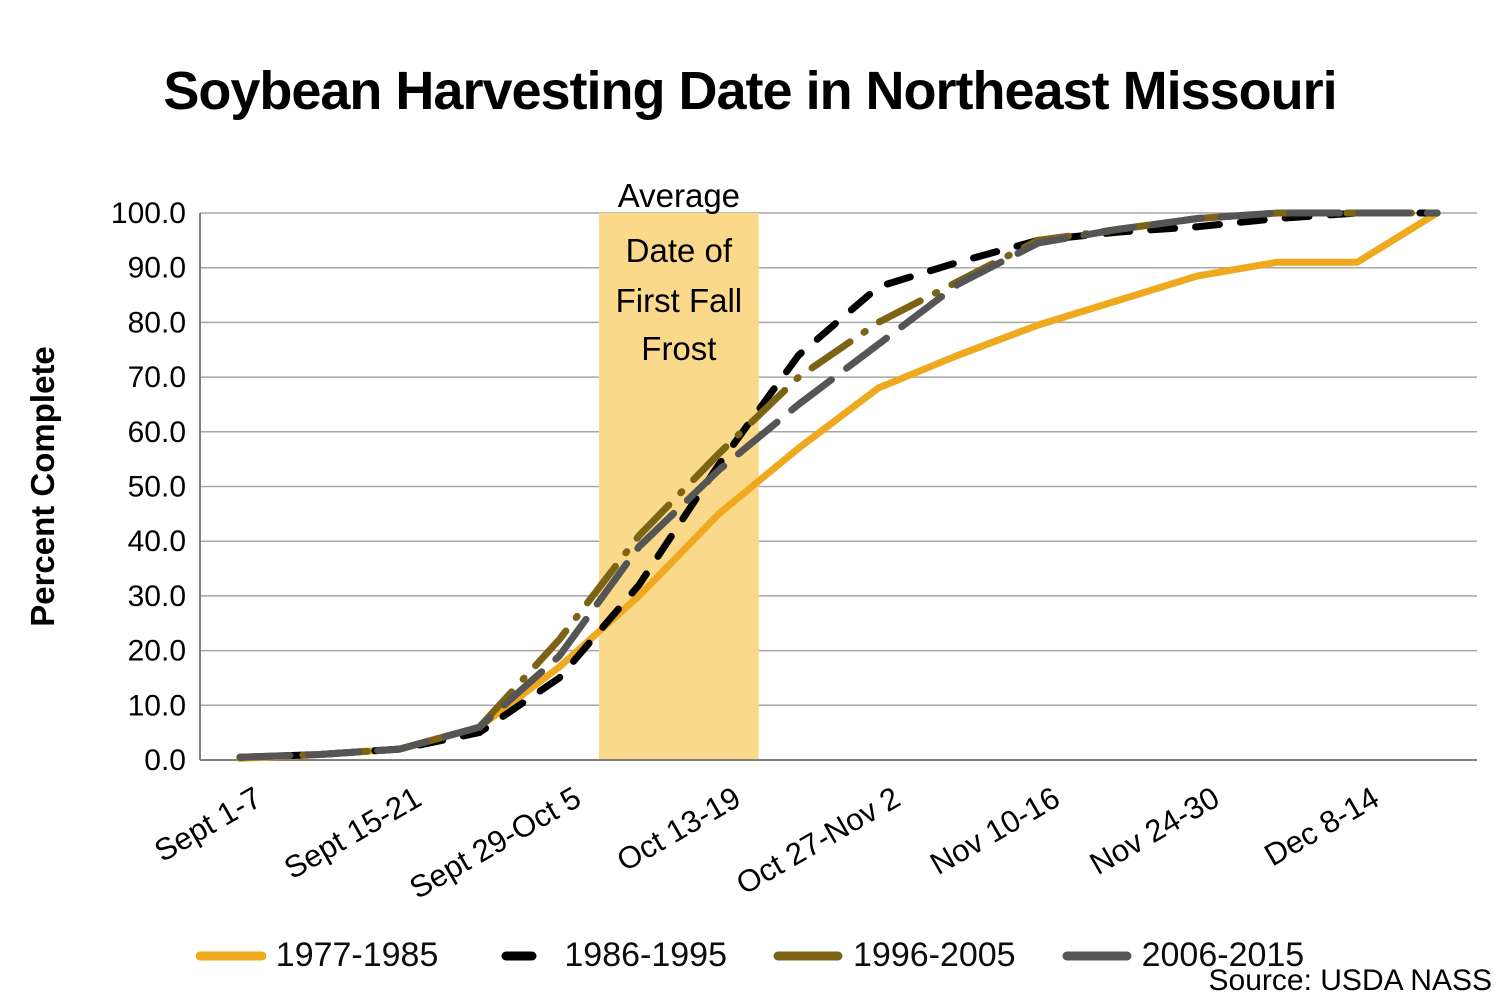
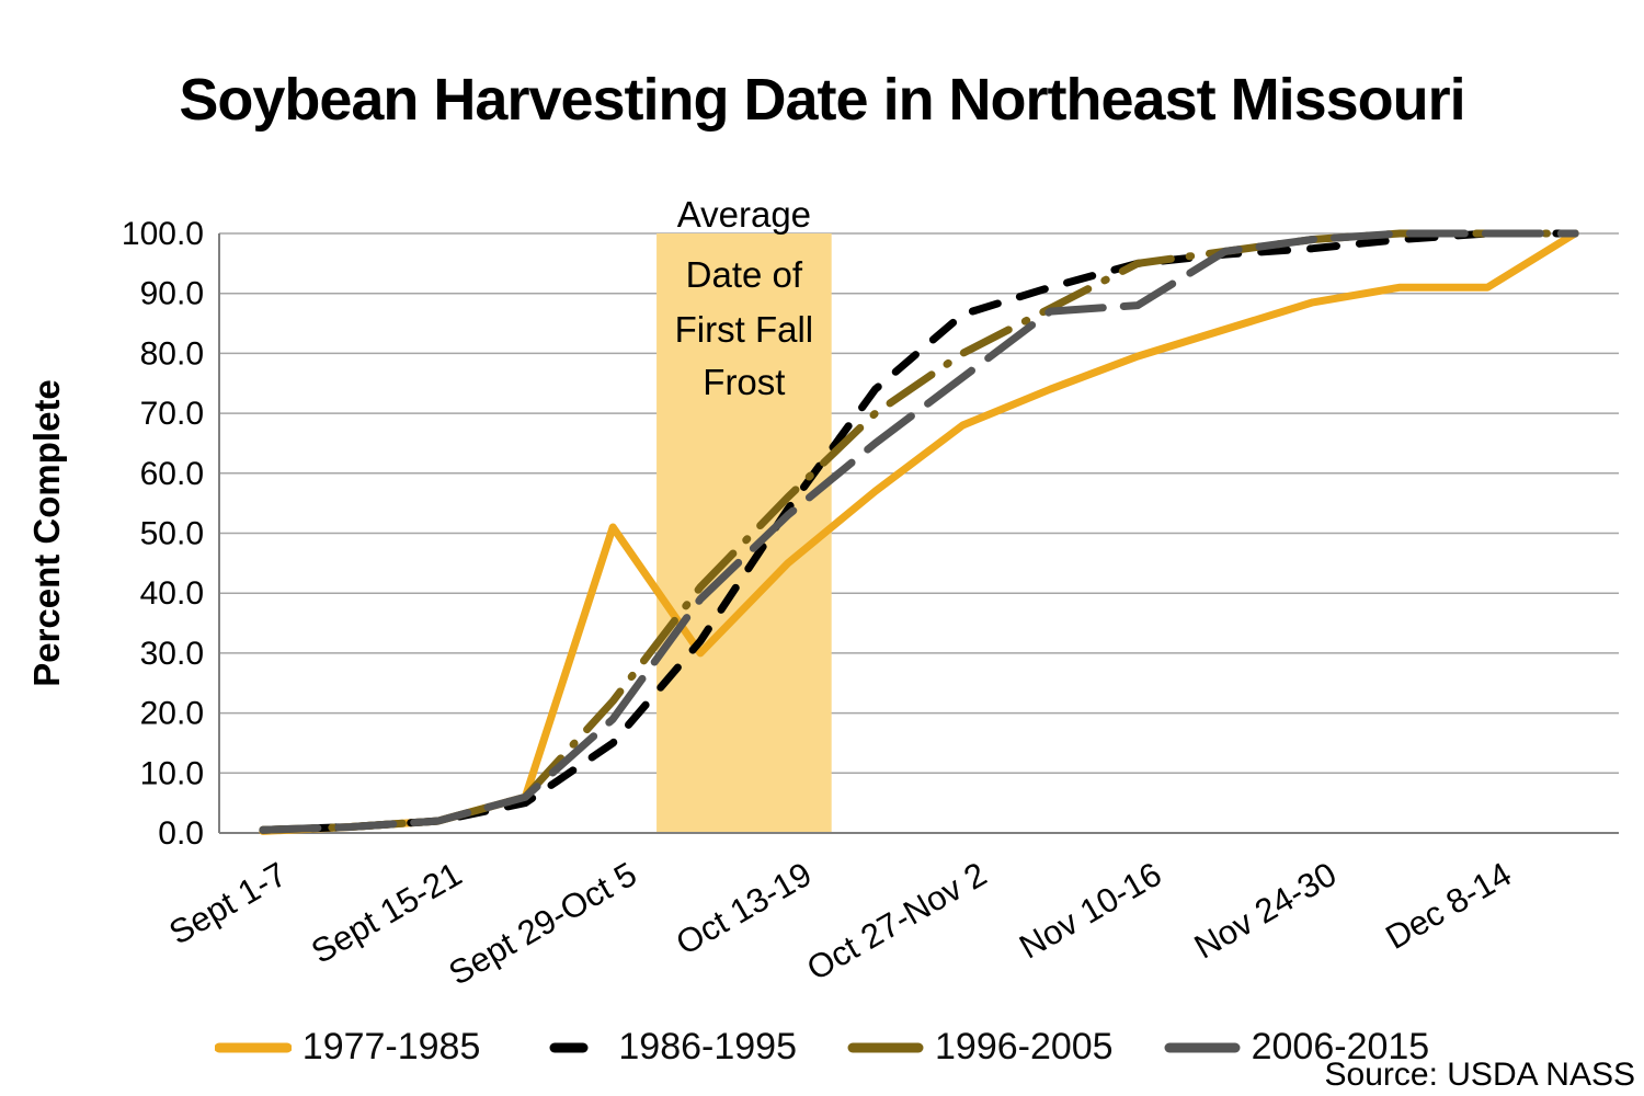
1977-1985/Sept 29-Oct 5: 17 -> 51
2006-2015/Nov 10-16: 94 -> 88
